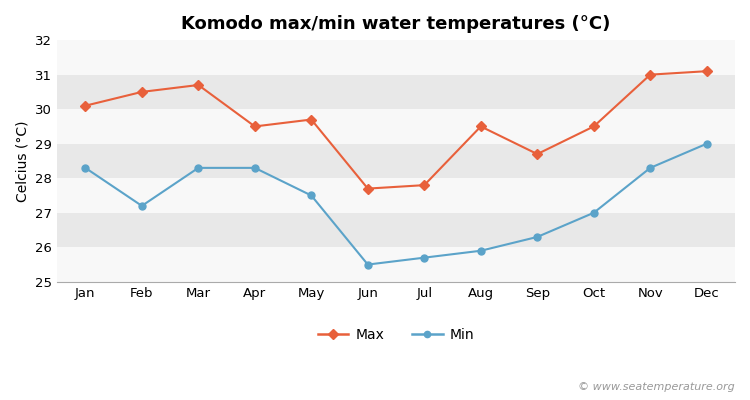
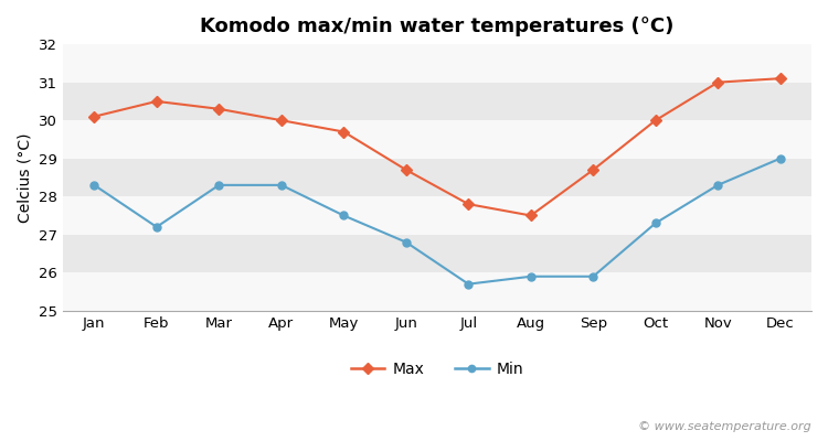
Max/Mar: 30.7 -> 30.3
Max/Apr: 29.5 -> 30.0
Max/Jun: 27.7 -> 28.7
Min/Jun: 25.5 -> 26.8
Max/Aug: 29.5 -> 27.5
Min/Sep: 26.3 -> 25.9
Max/Oct: 29.5 -> 30.0
Min/Oct: 27.0 -> 27.3
